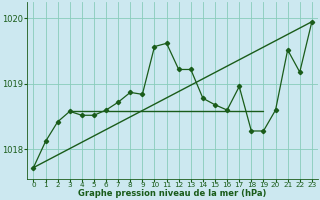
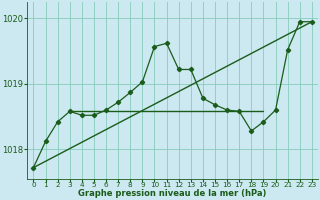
9: 1018.84 -> 1019.03
17: 1018.96 -> 1018.58
19: 1018.28 -> 1018.42
22: 1019.18 -> 1019.95
